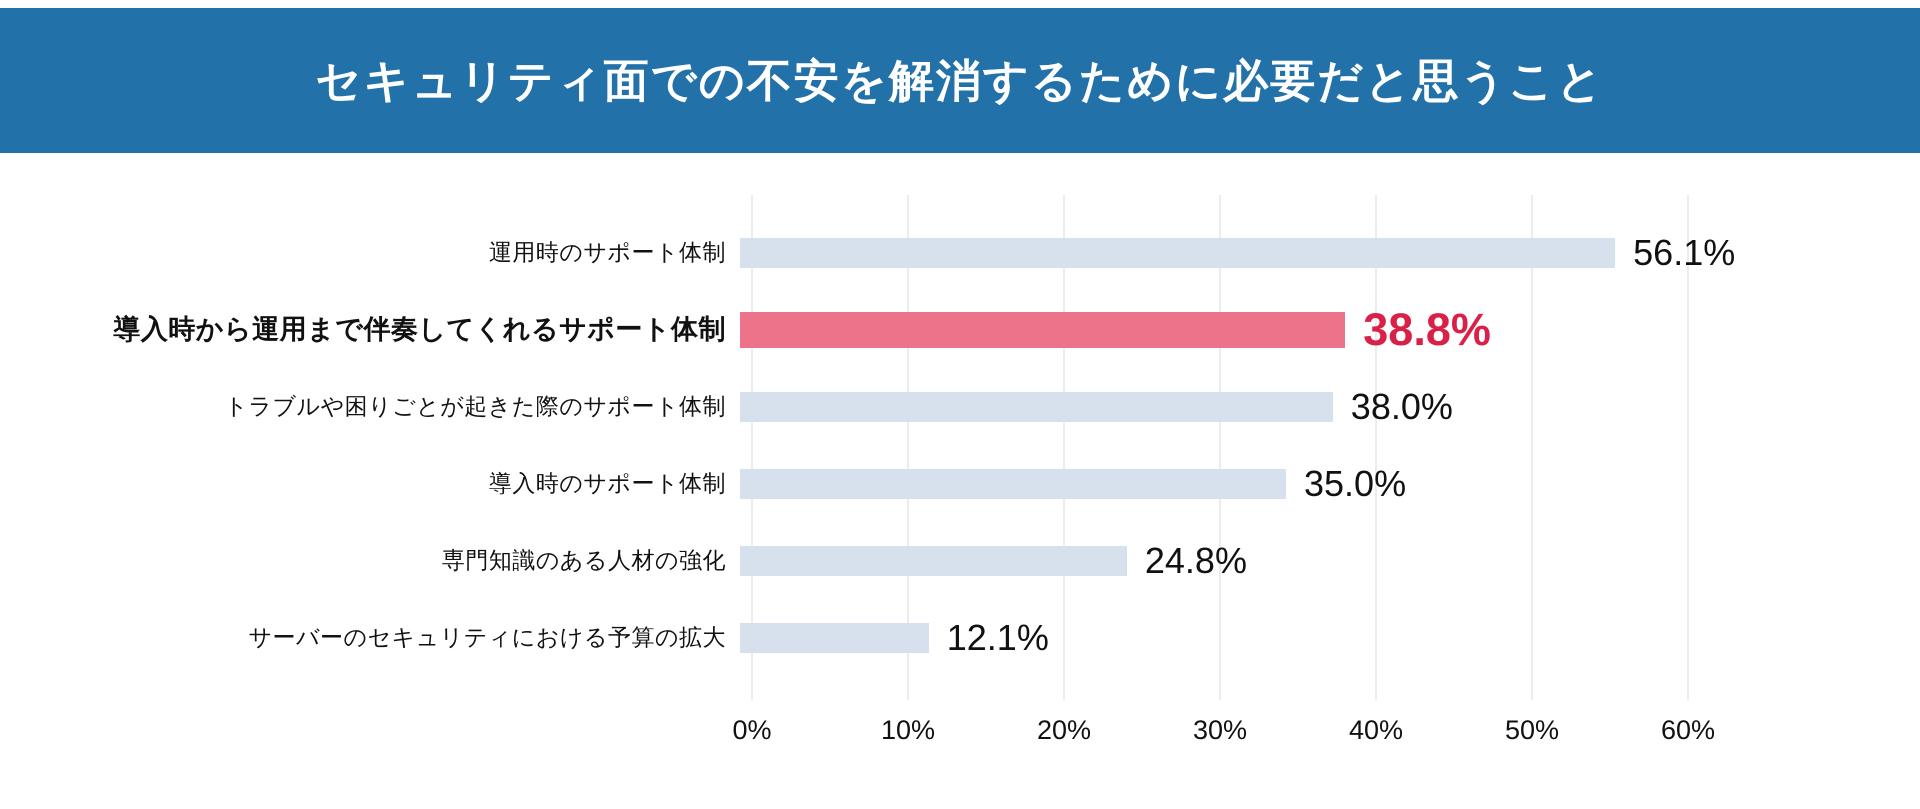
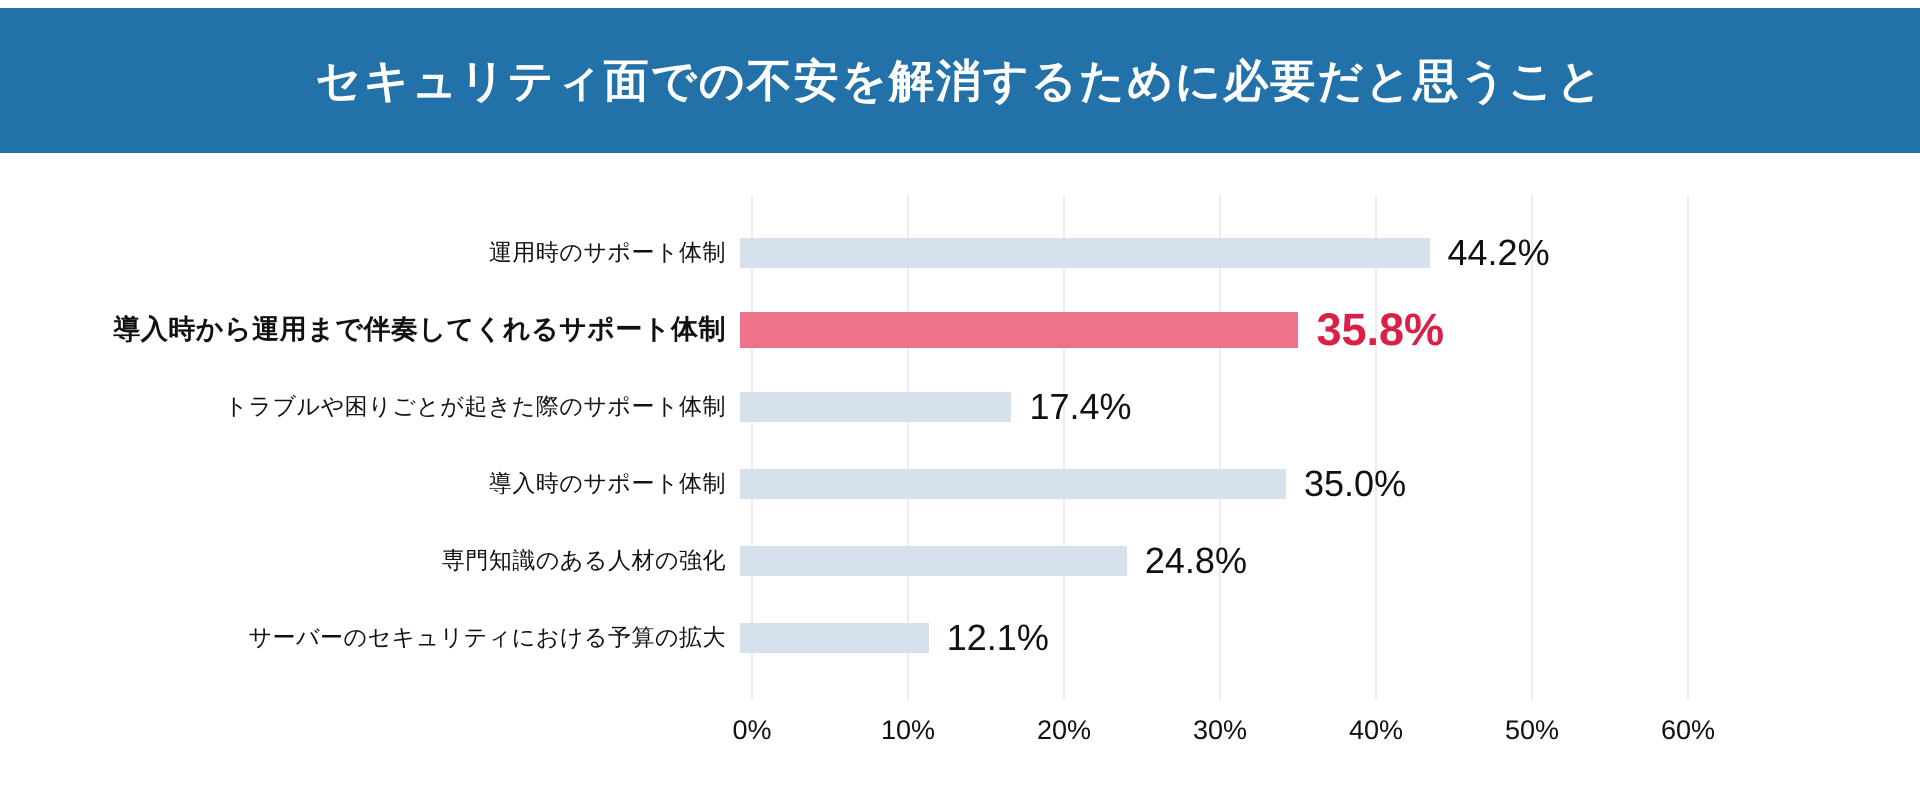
運用時のサポート体制: 56.1% -> 44.2%
導入時から運用まで伴奏してくれるサポート体制: 38.8% -> 35.8%
トラブルや困りごとが起きた際のサポート体制: 38.0% -> 17.4%
